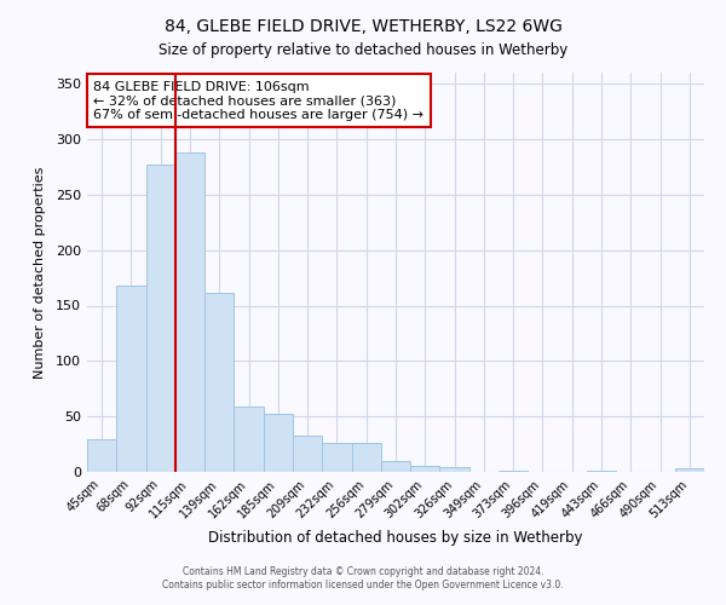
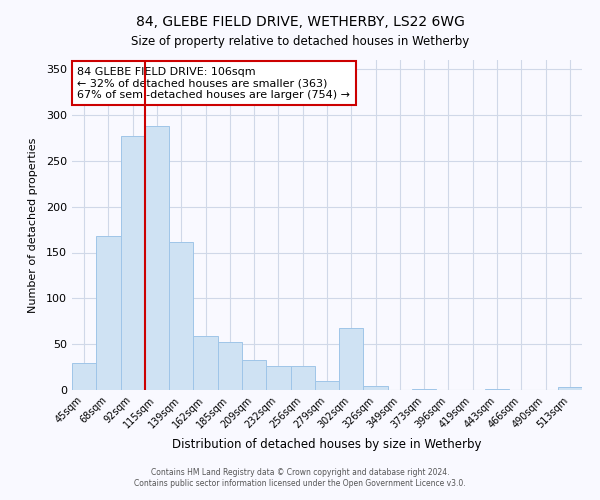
302sqm: 5 -> 68
